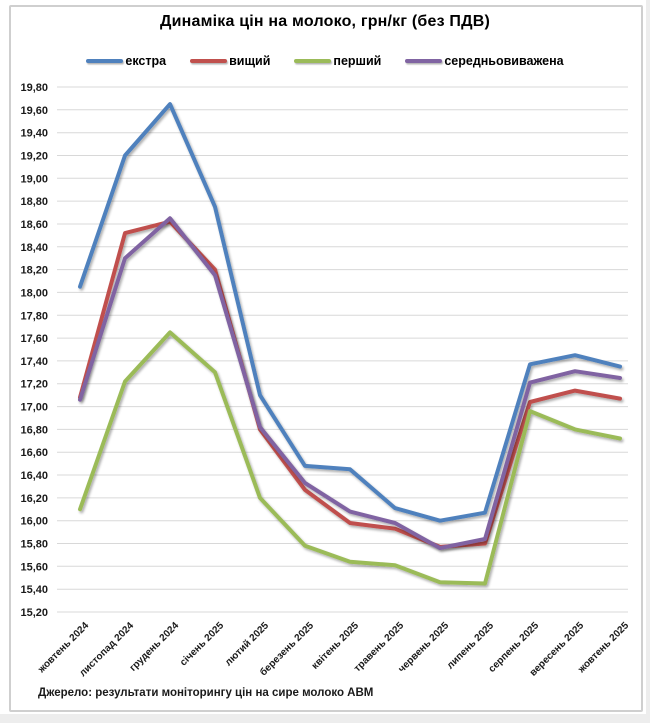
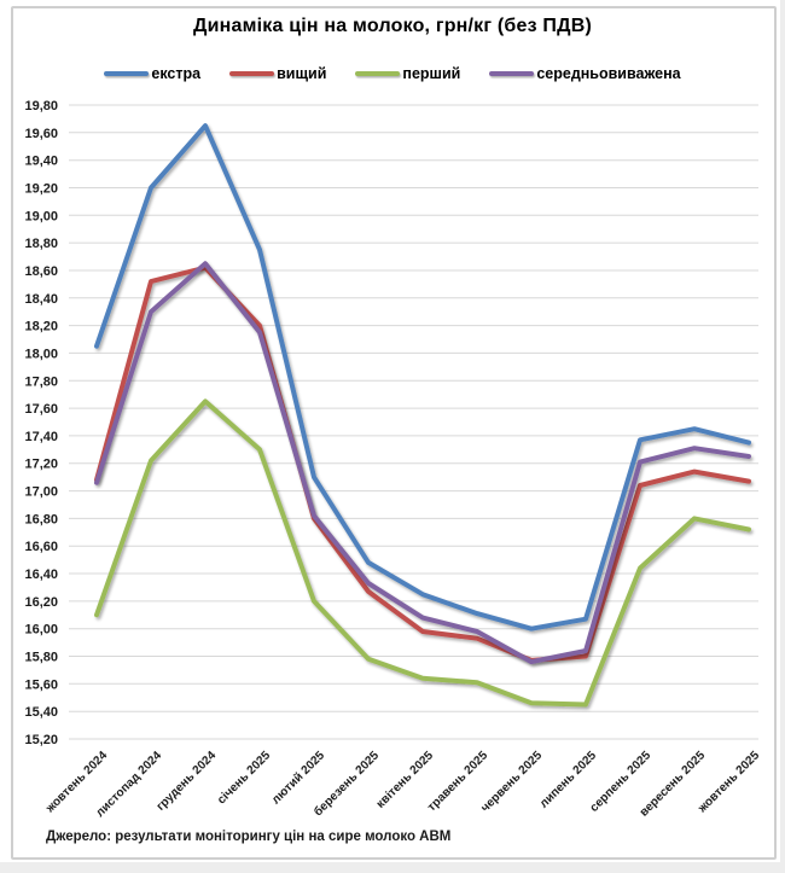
екстра/квітень 2025: 16,45 -> 16,25
перший/серпень 2025: 16,96 -> 16,44
